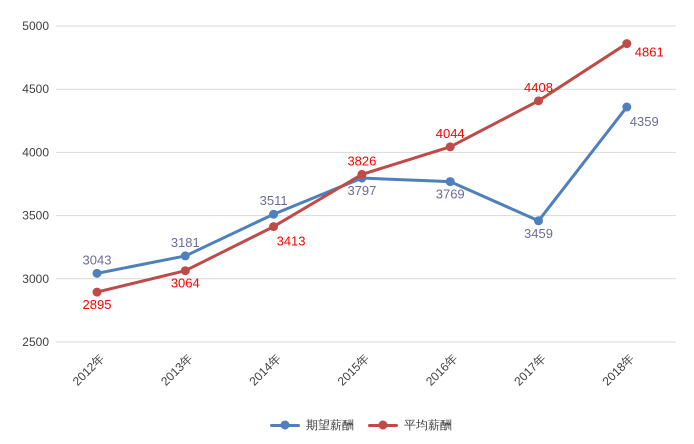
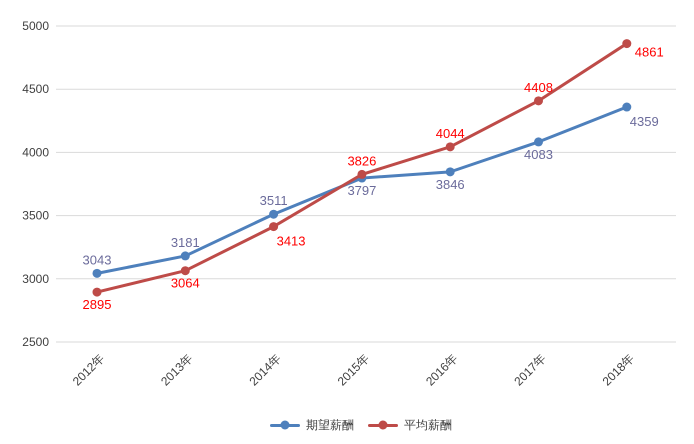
期望薪酬/2016年: 3769 -> 3846
期望薪酬/2017年: 3459 -> 4083
